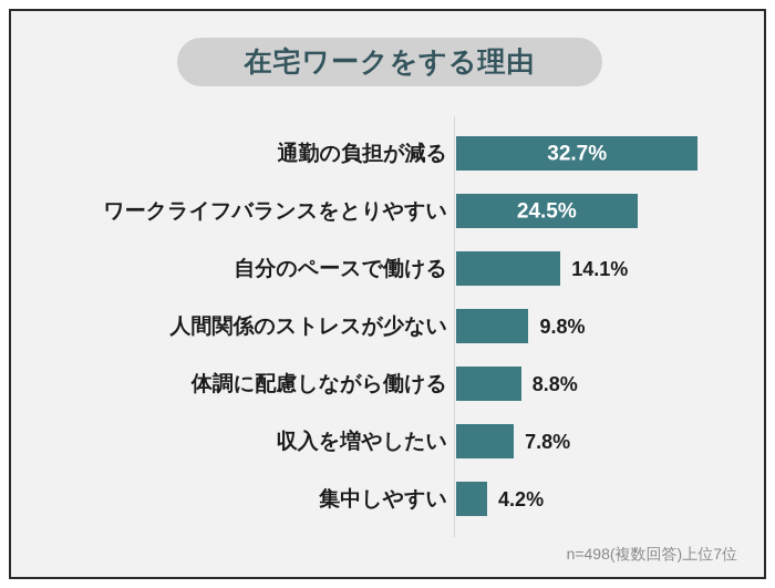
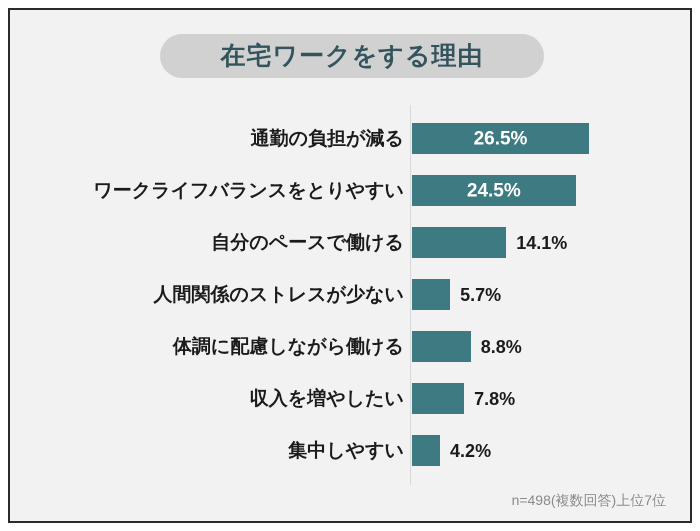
通勤の負担が減る: 32.7% -> 26.5%
人間関係のストレスが少ない: 9.8% -> 5.7%
